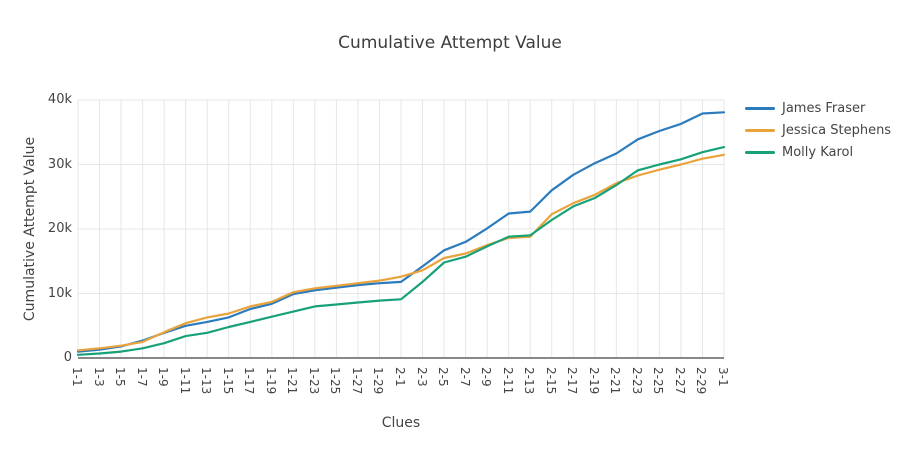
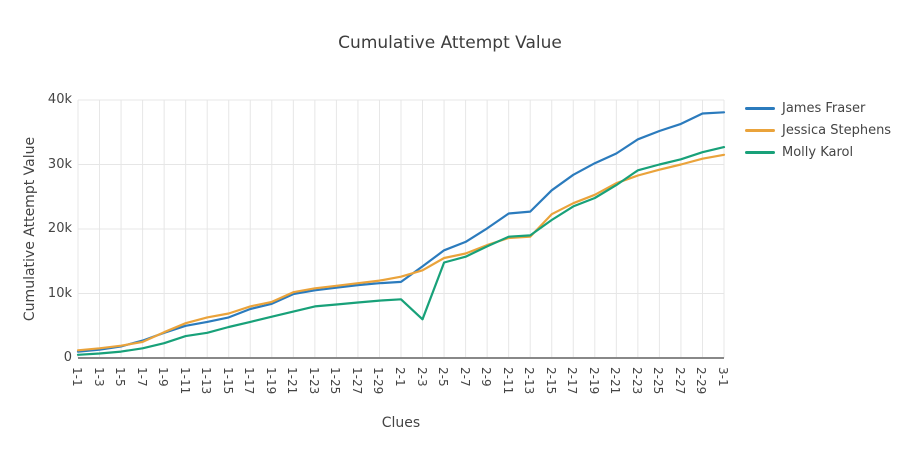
Molly Karol/2-3: 12k -> 6k
